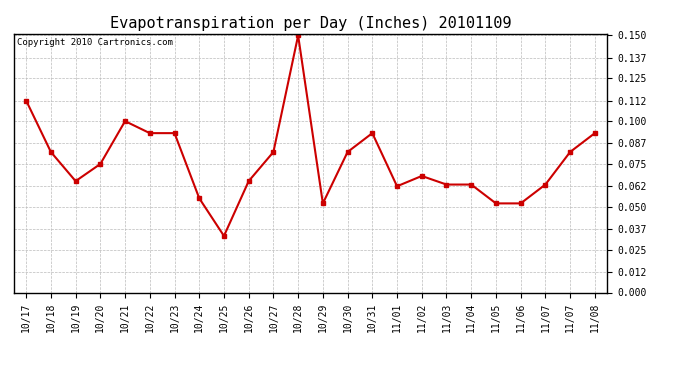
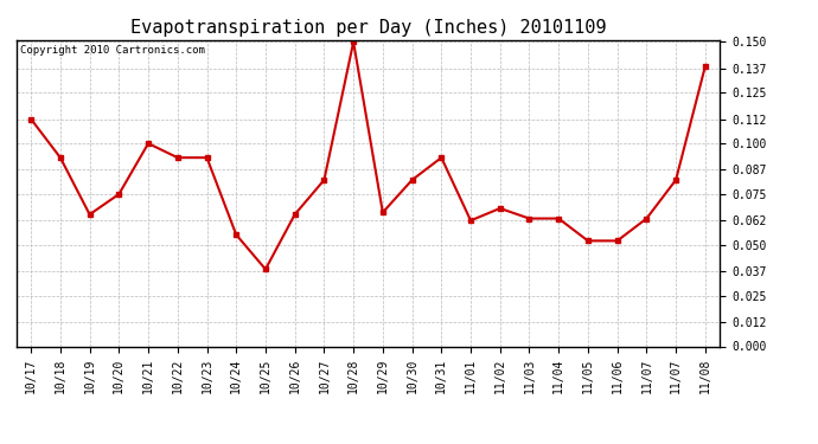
10/18: 0.082 -> 0.093
10/25: 0.033 -> 0.038
10/29: 0.052 -> 0.066
11/08: 0.093 -> 0.138
